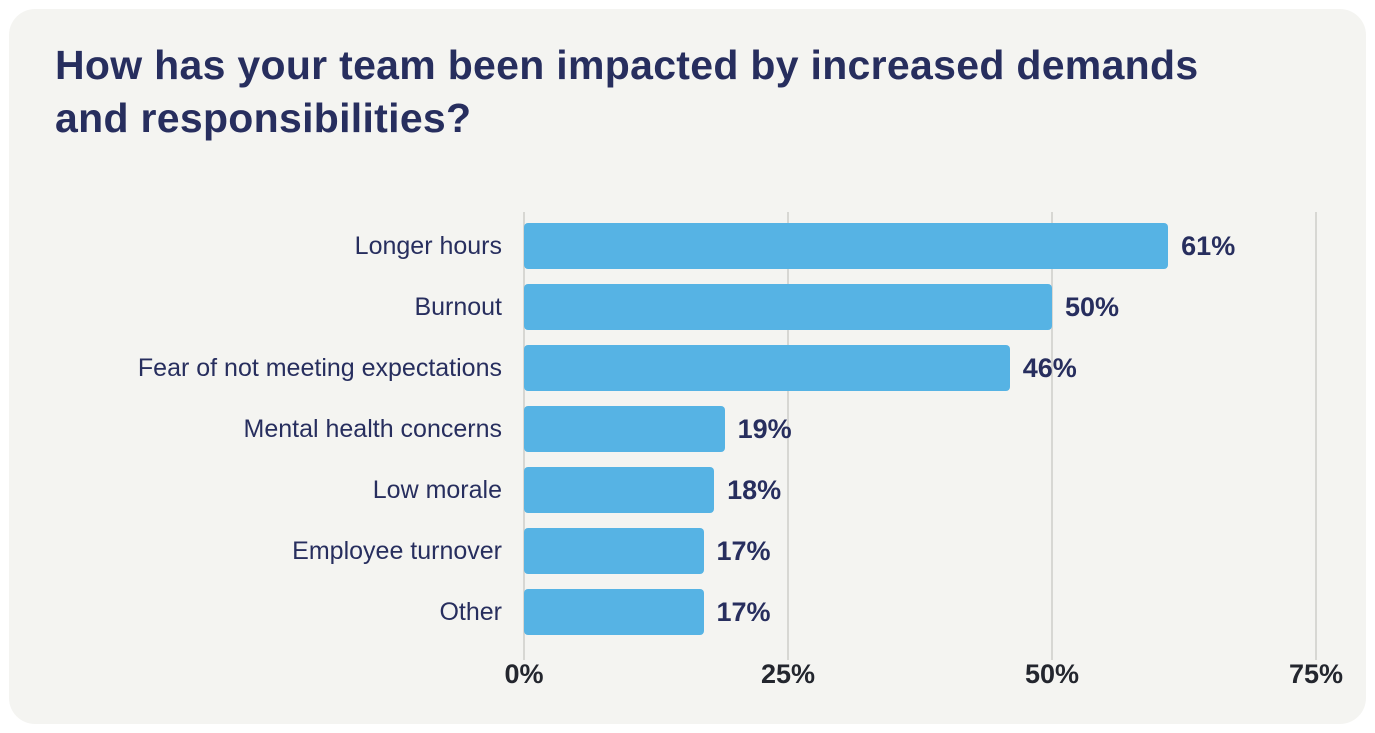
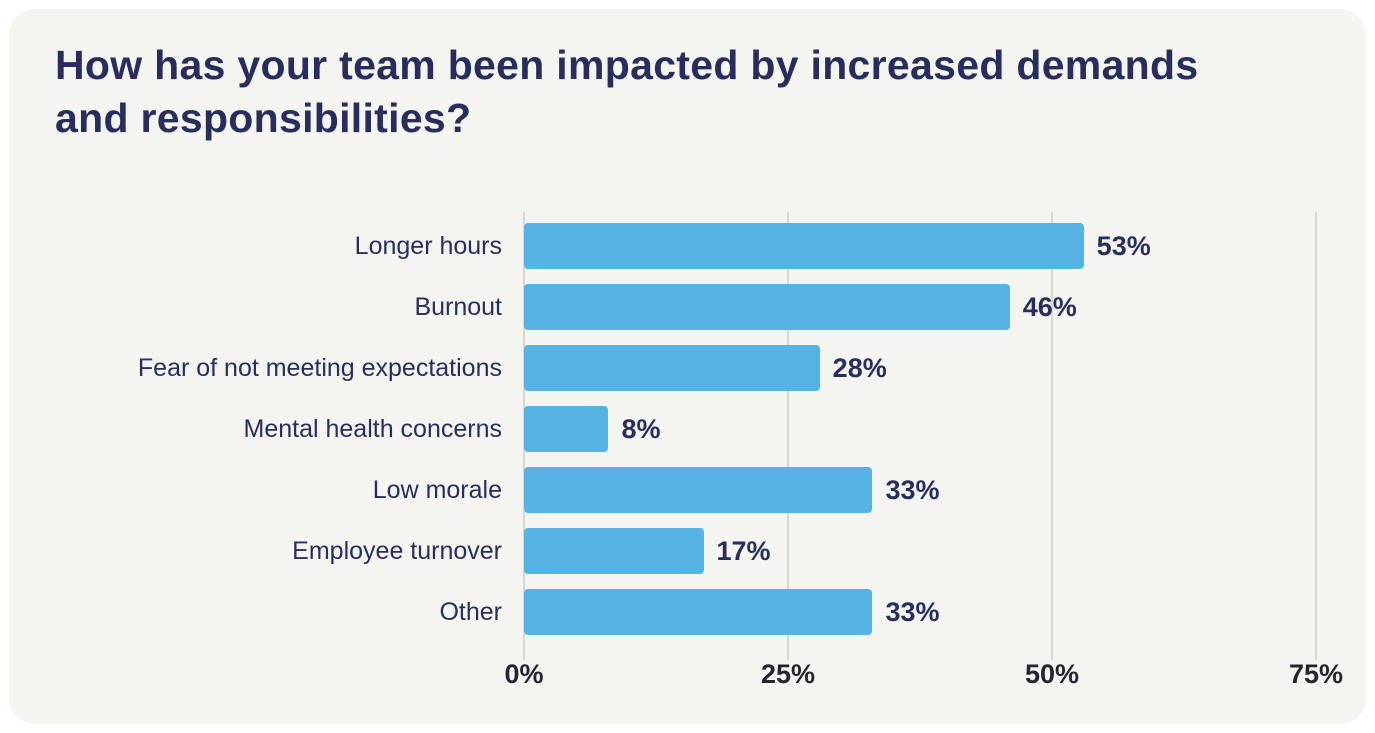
Longer hours: 61% -> 53%
Burnout: 50% -> 46%
Fear of not meeting expectations: 46% -> 28%
Mental health concerns: 19% -> 8%
Low morale: 18% -> 33%
Other: 17% -> 33%
